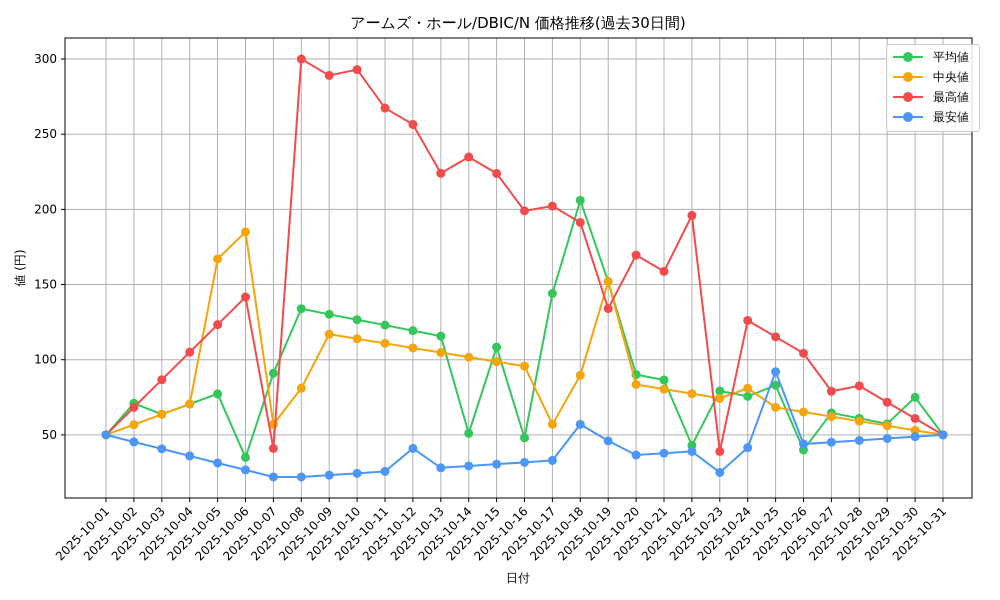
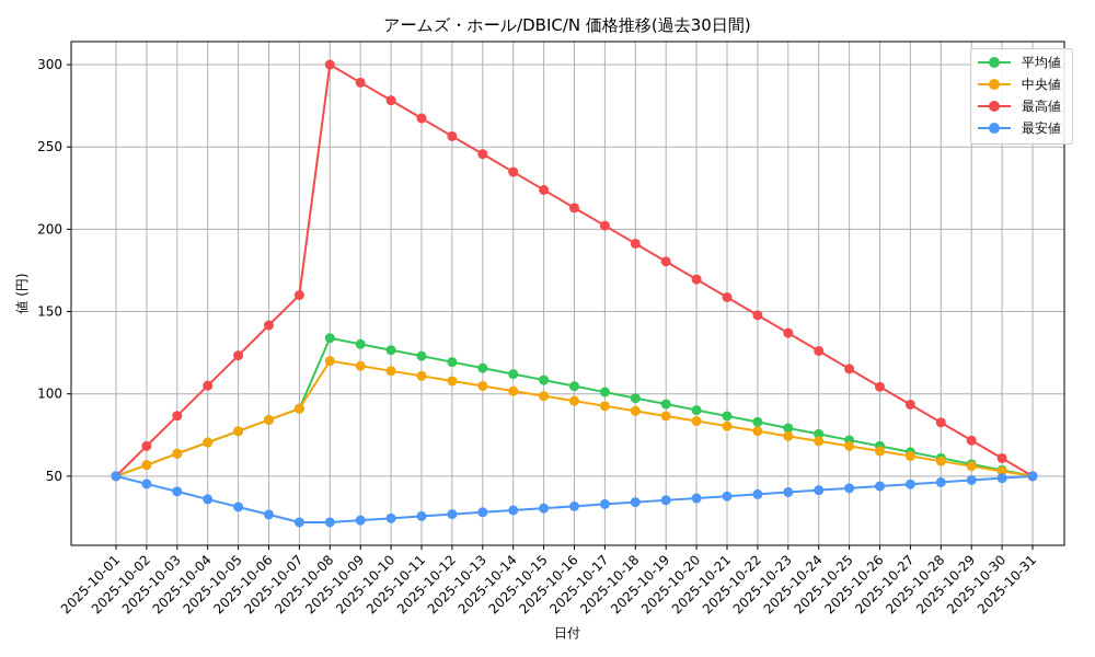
平均値/2025-10-02: 71 -> 57
中央値/2025-10-05: 167 -> 77
平均値/2025-10-06: 35 -> 84
中央値/2025-10-06: 185 -> 84
中央値/2025-10-07: 57 -> 91
最高値/2025-10-07: 41 -> 160
中央値/2025-10-08: 81 -> 120
最高値/2025-10-10: 293 -> 278
最安値/2025-10-12: 41 -> 27
最高値/2025-10-13: 224 -> 246
平均値/2025-10-14: 51 -> 112
平均値/2025-10-16: 48 -> 105
最高値/2025-10-16: 199 -> 213
平均値/2025-10-17: 144 -> 101
中央値/2025-10-17: 57 -> 93
平均値/2025-10-18: 206 -> 97
最安値/2025-10-18: 57 -> 34
平均値/2025-10-19: 152 -> 94
中央値/2025-10-19: 152 -> 86
最高値/2025-10-19: 134 -> 180
最安値/2025-10-19: 46 -> 35
平均値/2025-10-22: 43 -> 83
最高値/2025-10-22: 196 -> 148
最高値/2025-10-23: 39 -> 137
最安値/2025-10-23: 25 -> 40
中央値/2025-10-24: 81 -> 71
平均値/2025-10-25: 83 -> 72
最安値/2025-10-25: 92 -> 43
平均値/2025-10-26: 40 -> 68
最高値/2025-10-27: 79 -> 94
平均値/2025-10-30: 75 -> 54
